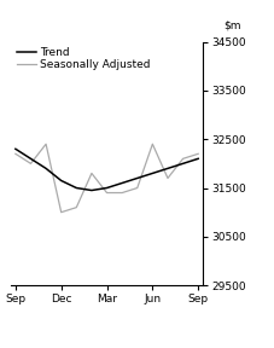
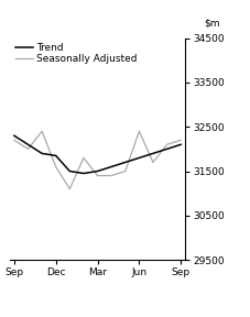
Trend/Dec: 31650 -> 31850
Seasonally Adjusted/Dec: 31000 -> 31600
